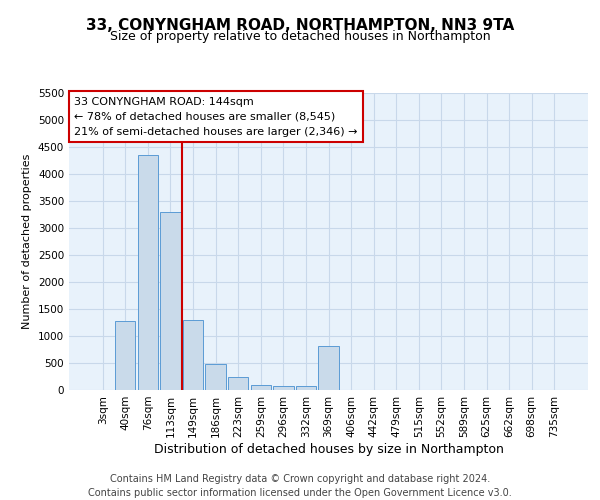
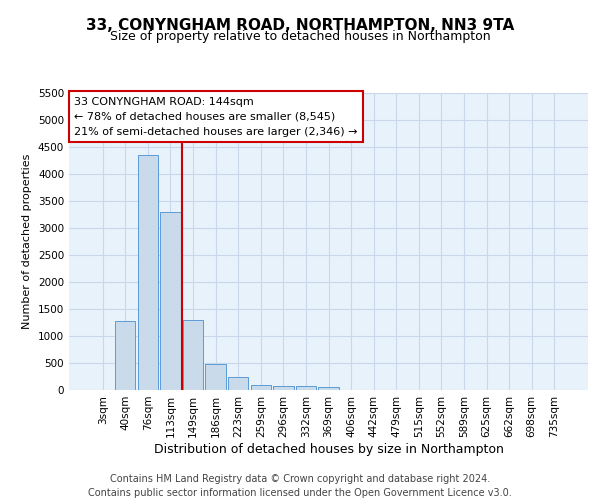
369sqm: 820 -> 50
